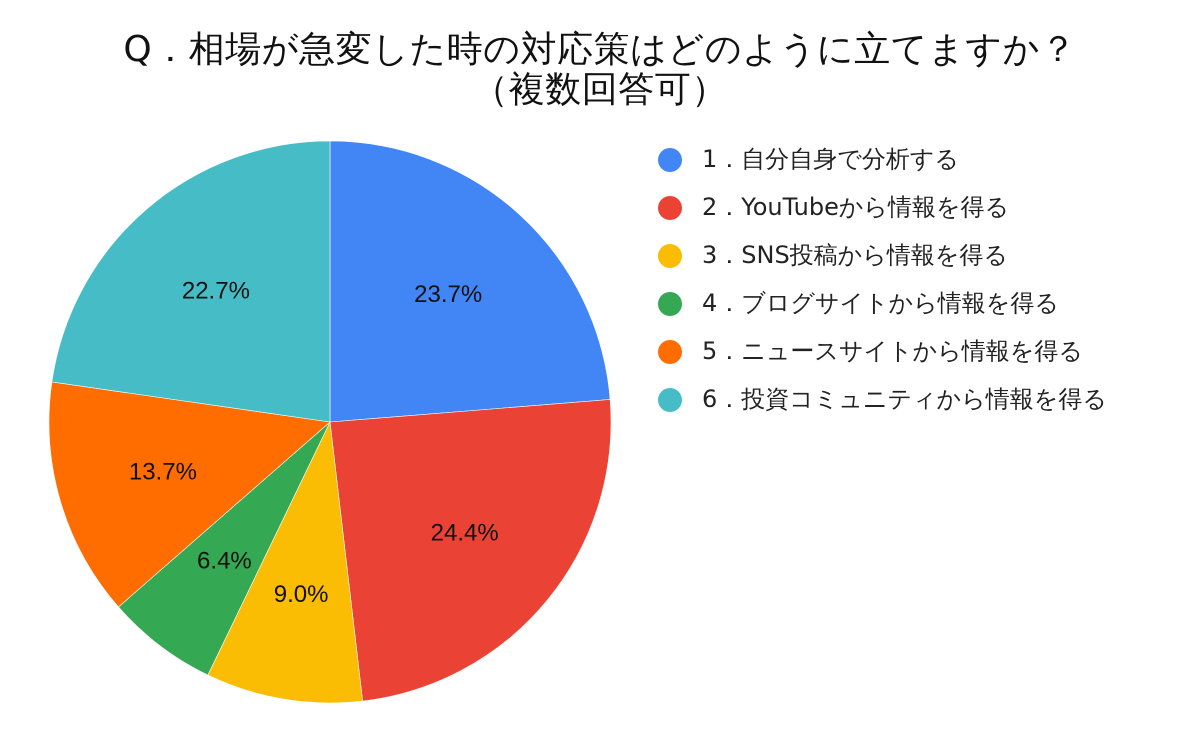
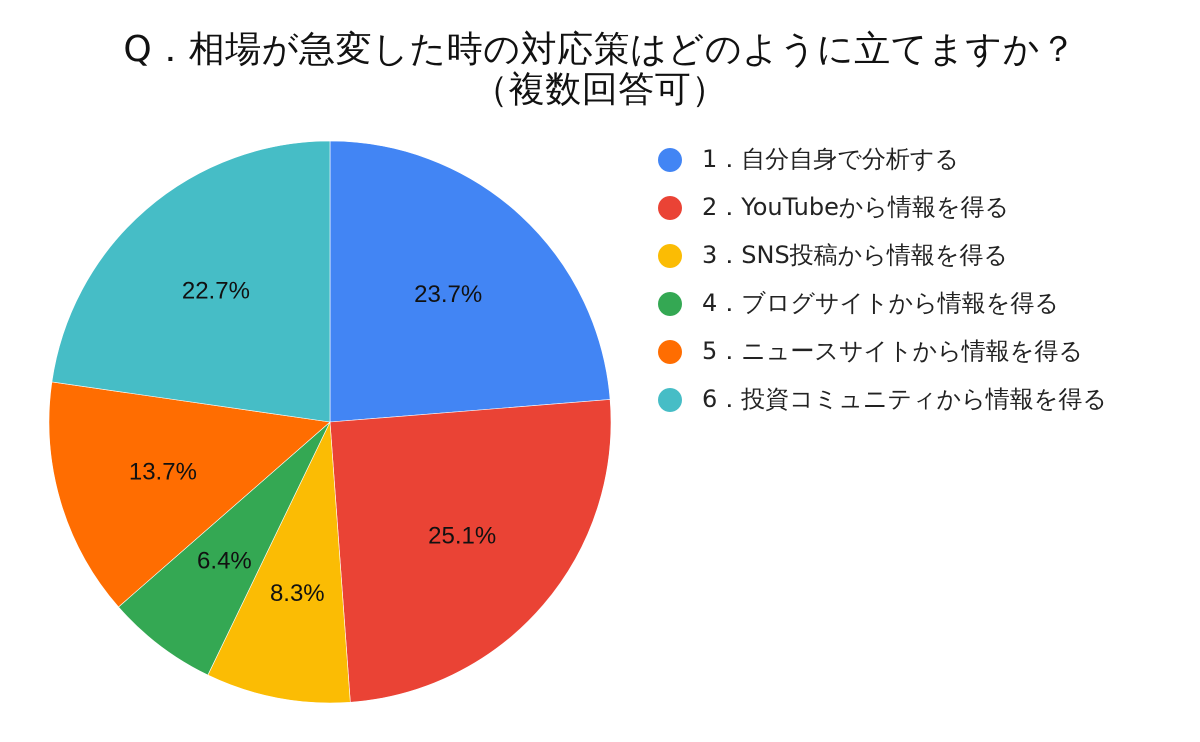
2．YouTubeから情報を得る: 24.4% -> 25.1%
3．SNS投稿から情報を得る: 9.0% -> 8.3%
